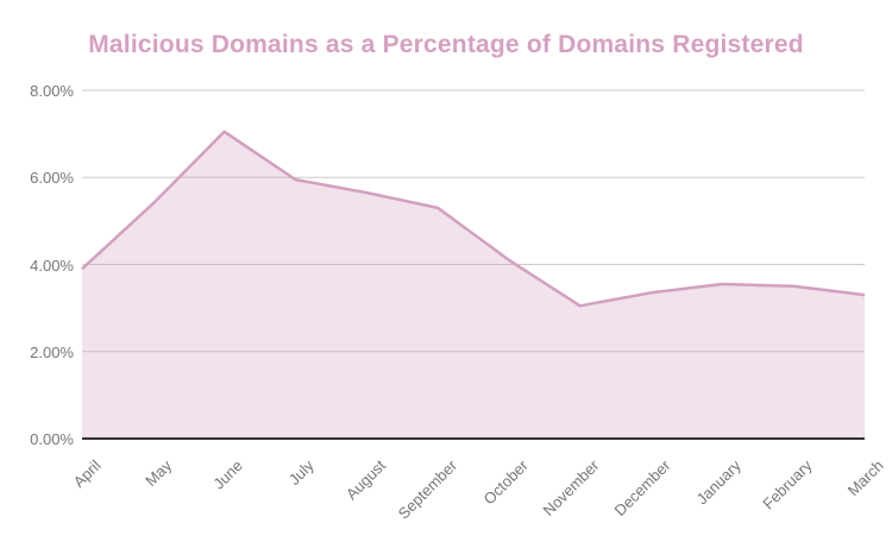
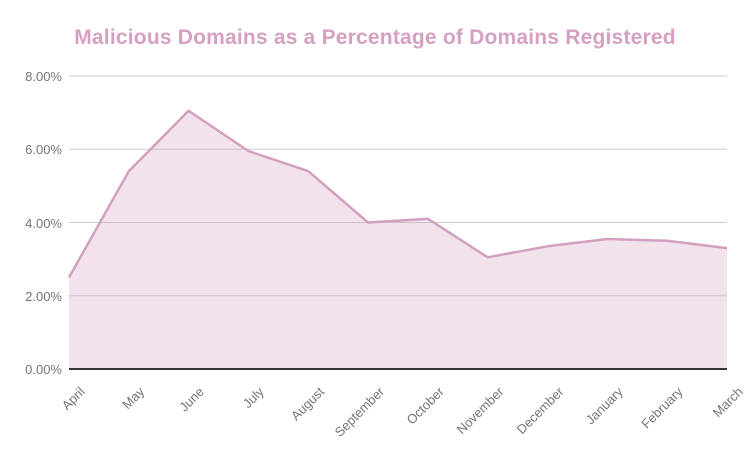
April: 3.9% -> 2.5%
August: 5.7% -> 5.4%
September: 5.3% -> 4.0%
